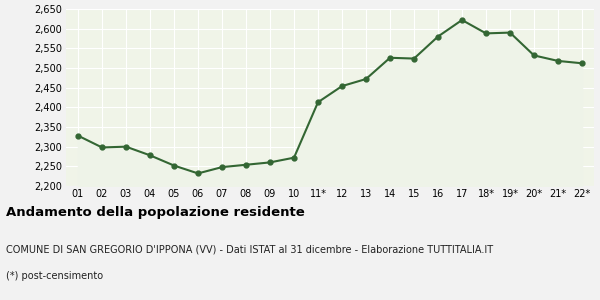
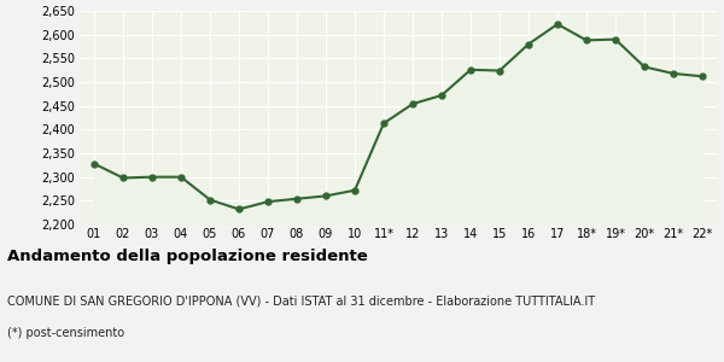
04: 2,278 -> 2,300
